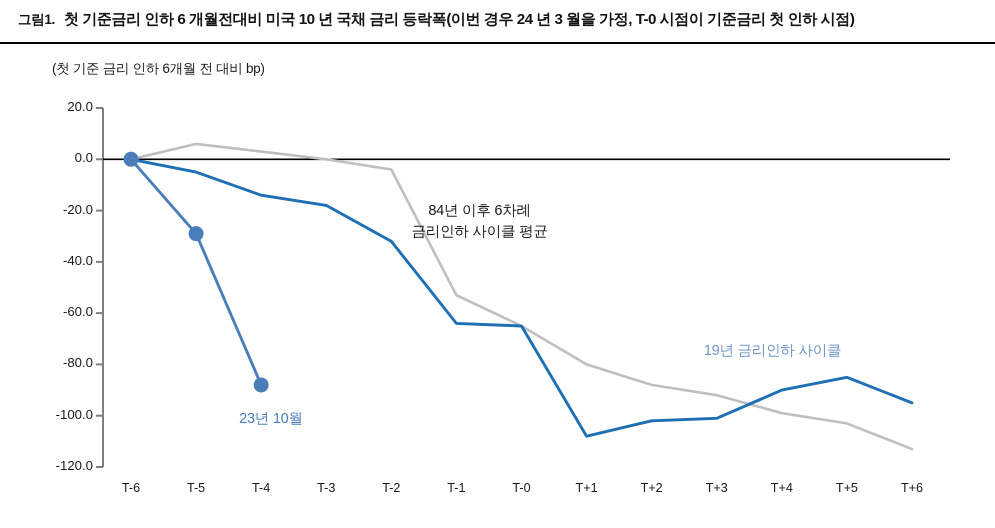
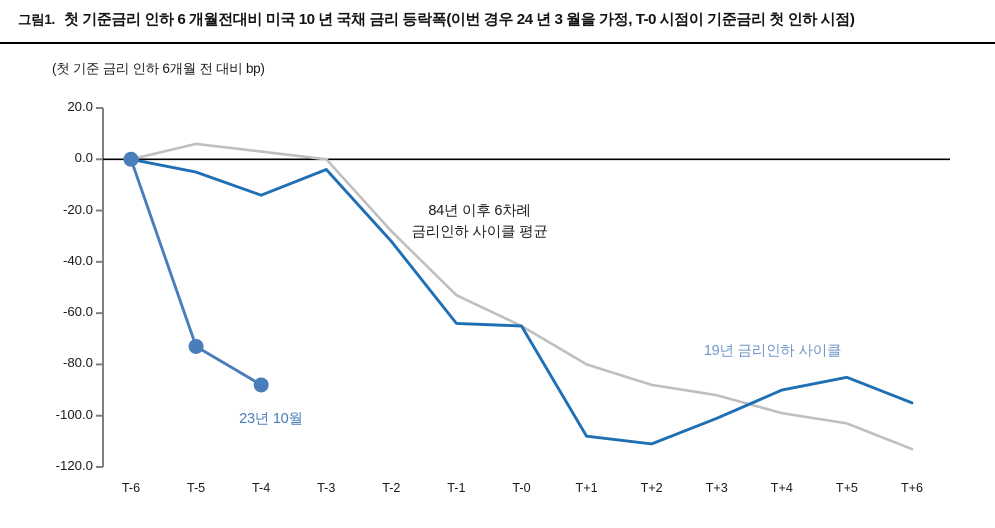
23년 10월/T-5: -29 -> -73
19년 금리인하 사이클/T-3: -18 -> -4
84년 이후 6차례 금리인하 사이클 평균/T-2: -4 -> -28
19년 금리인하 사이클/T+2: -102 -> -111
